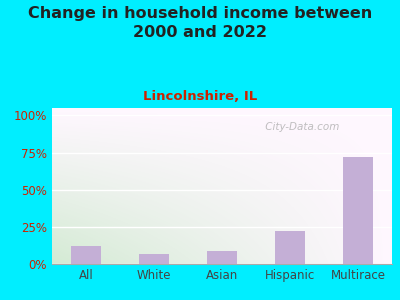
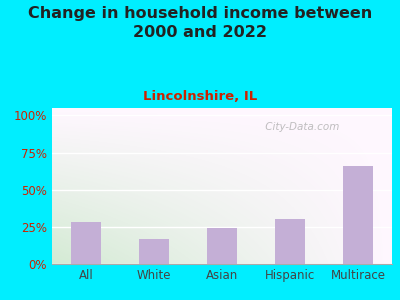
All: 12% -> 28%
White: 7% -> 17%
Asian: 9% -> 24%
Hispanic: 22% -> 30%
Multirace: 72% -> 66%
